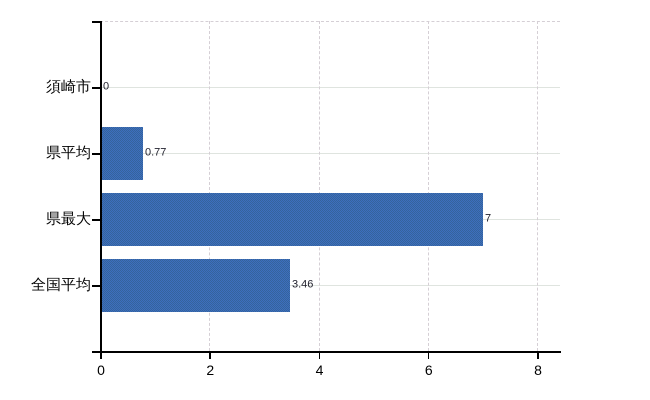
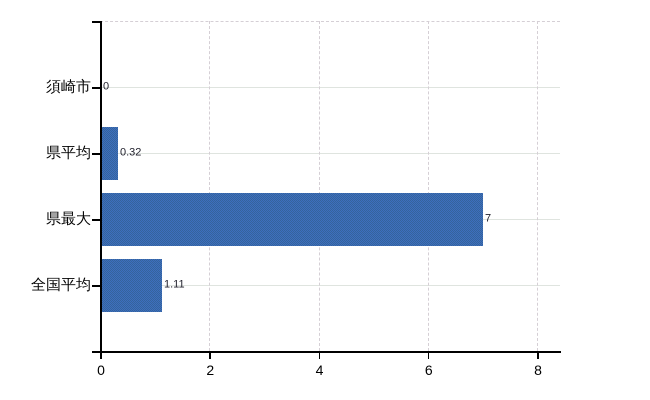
県平均: 0.77 -> 0.32
全国平均: 3.46 -> 1.11
